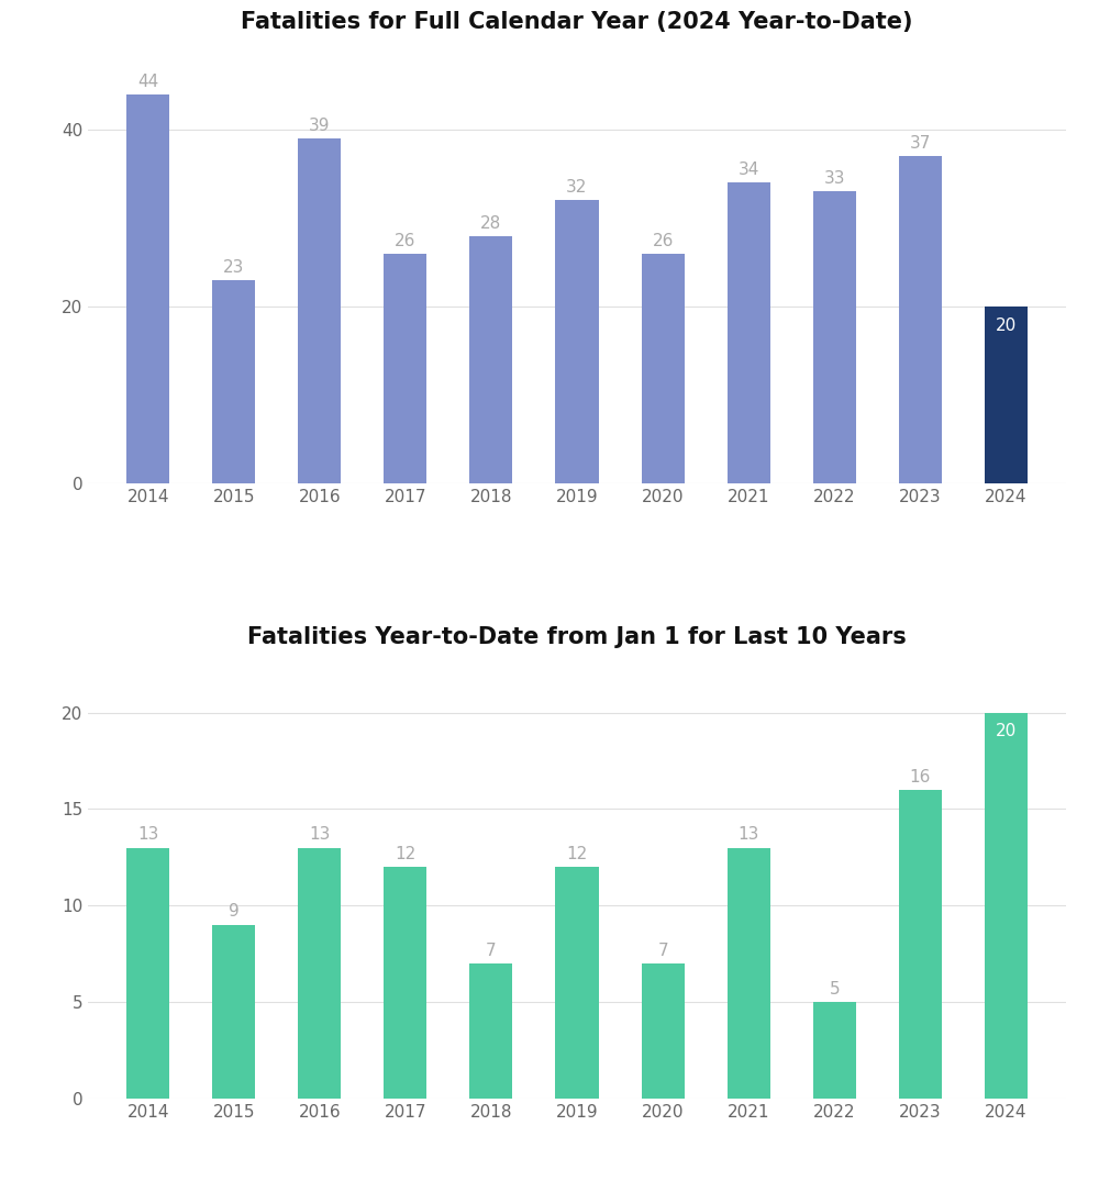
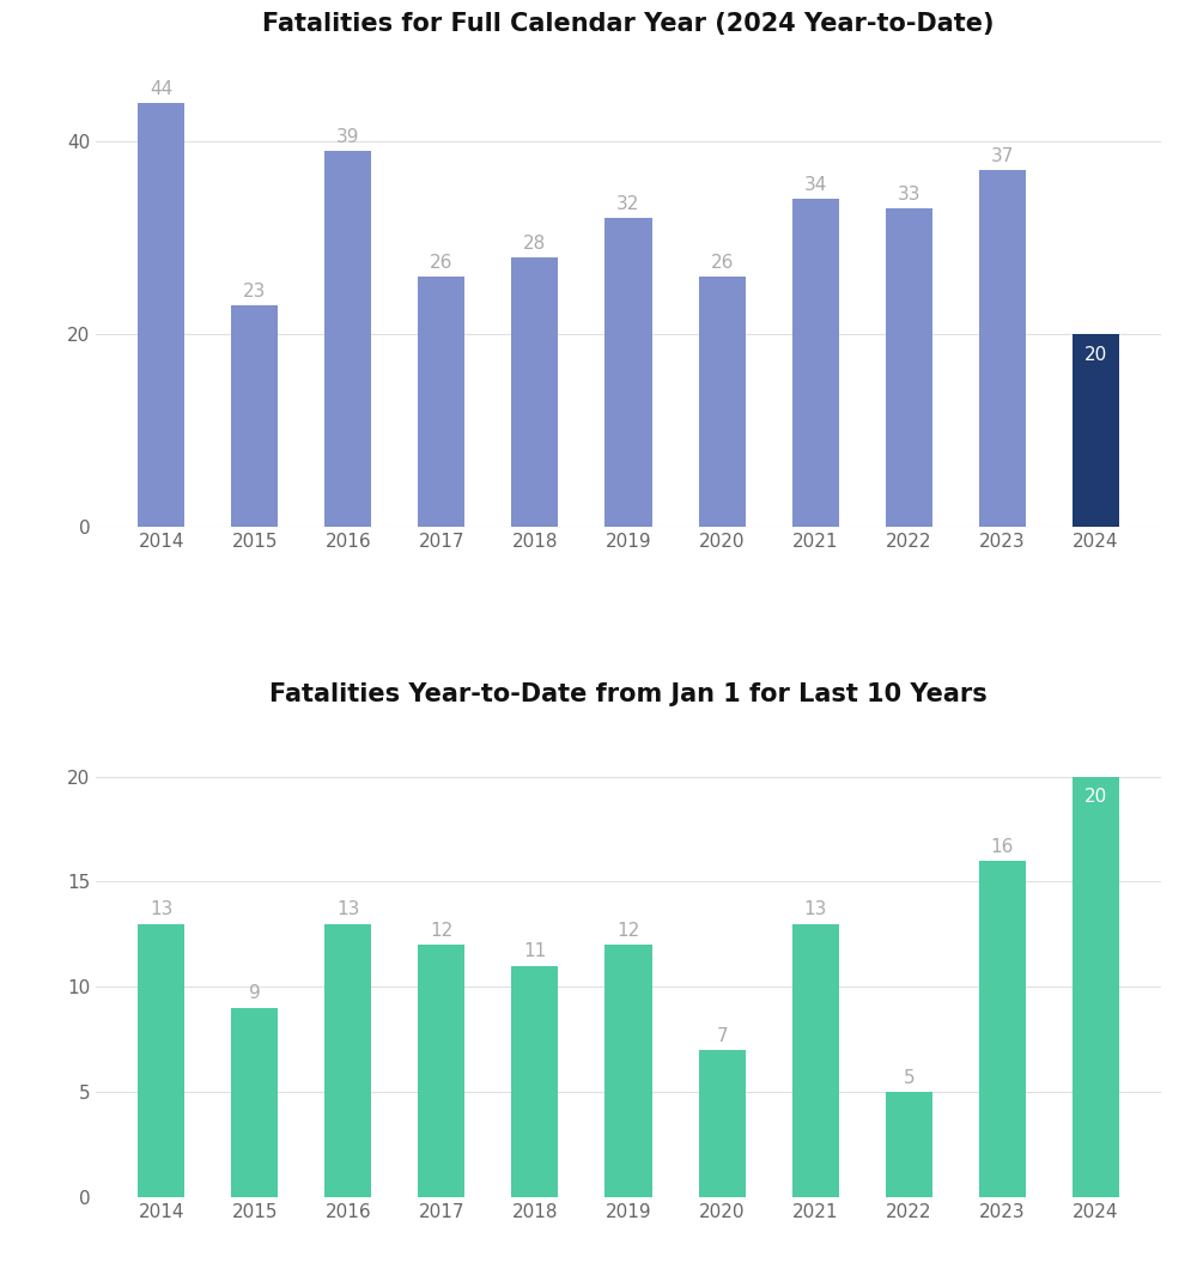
Fatalities Year-to-Date from Jan 1 for Last 10 Years/2018: 7 -> 11
